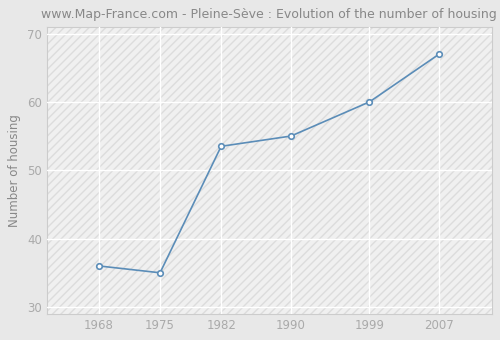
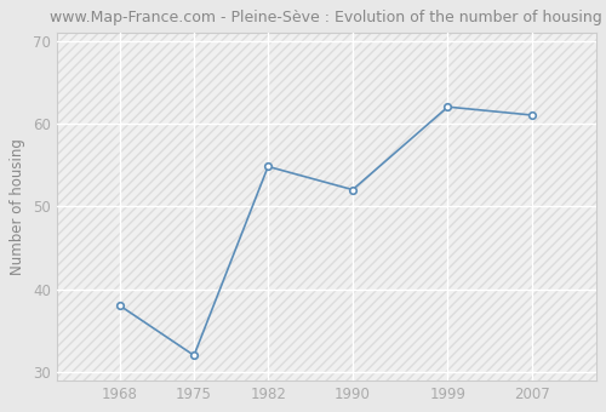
1968: 36.0 -> 38.0
1975: 35.0 -> 32.0
1982: 53.5 -> 54.8
1990: 55.0 -> 52.0
1999: 60.0 -> 62.0
2007: 67.0 -> 61.0
